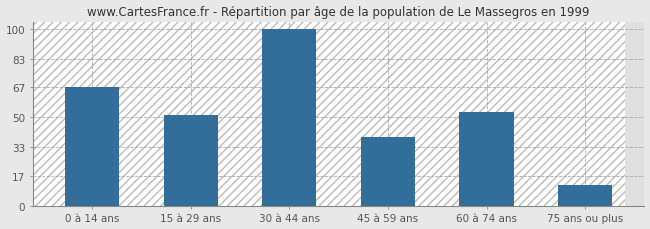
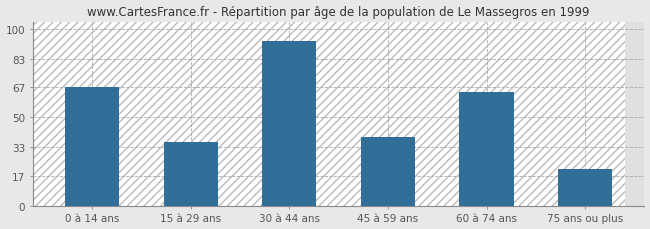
15 à 29 ans: 51 -> 36
30 à 44 ans: 100 -> 93
60 à 74 ans: 53 -> 64
75 ans ou plus: 12 -> 21
